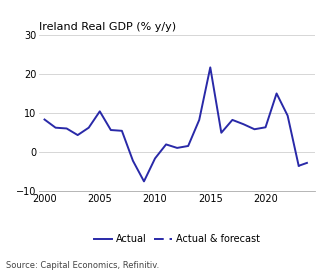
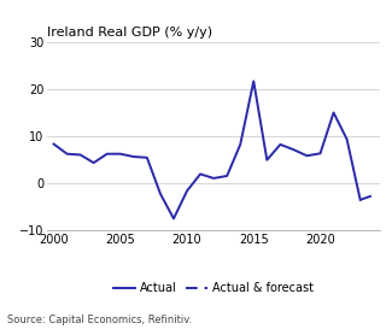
2005: 10.5 -> 6.3
